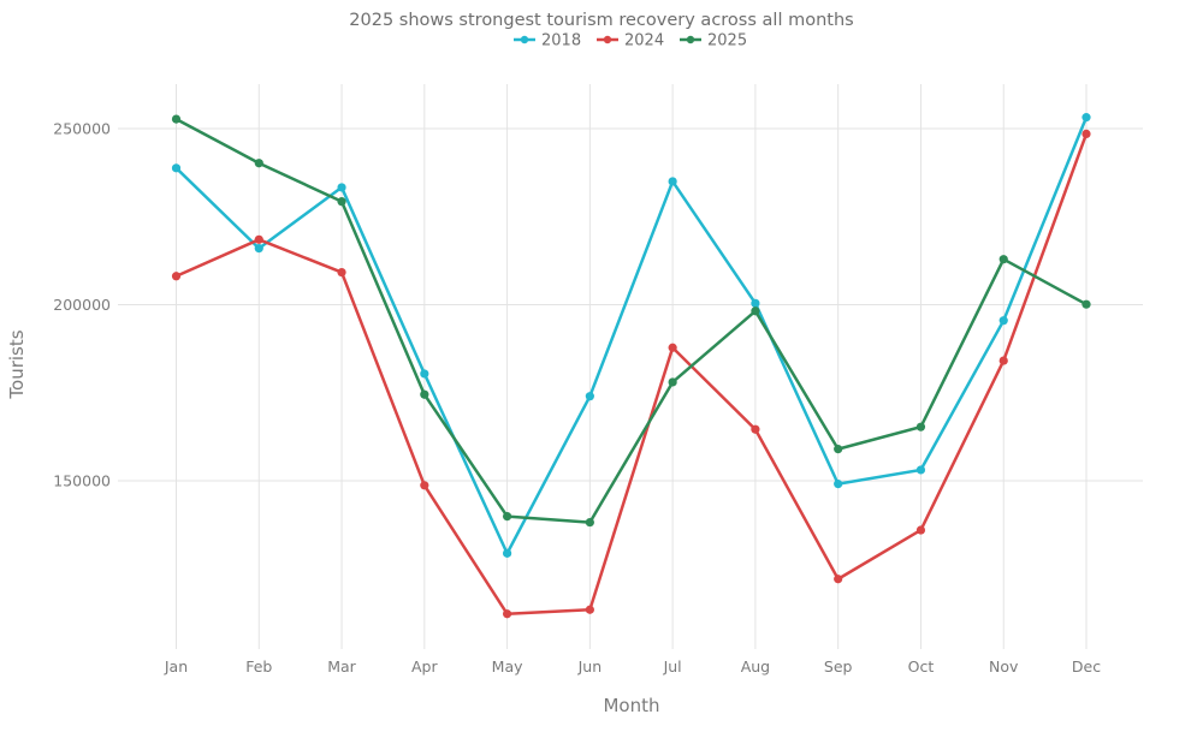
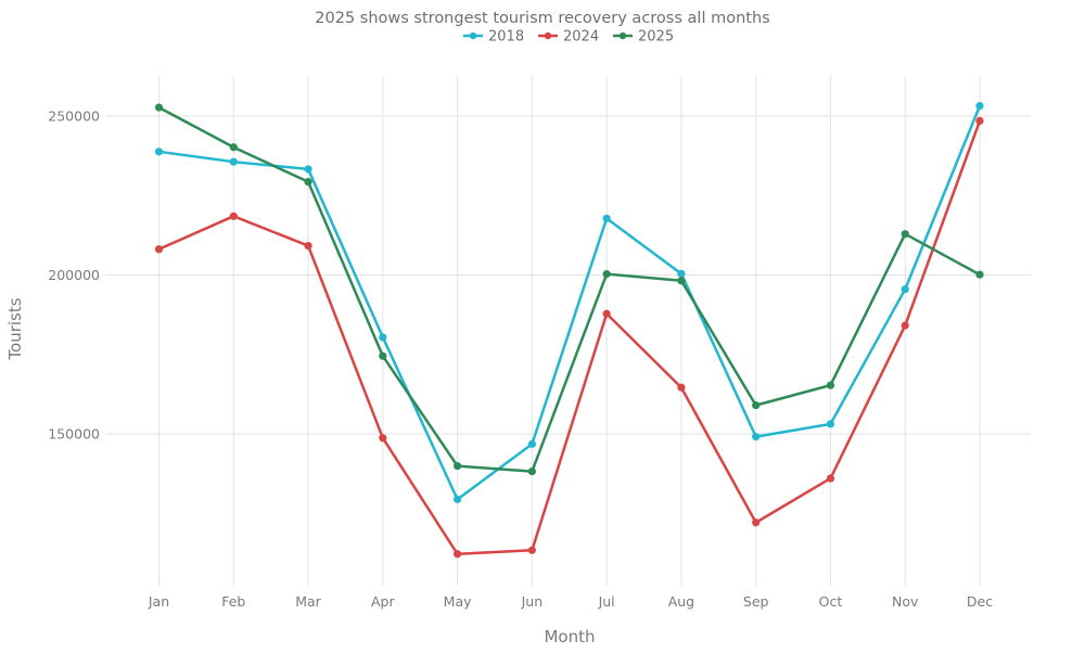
2018/Feb: 216000 -> 236000
2018/Jun: 174000 -> 147000
2018/Jul: 235000 -> 218000
2025/Jul: 178000 -> 200000
